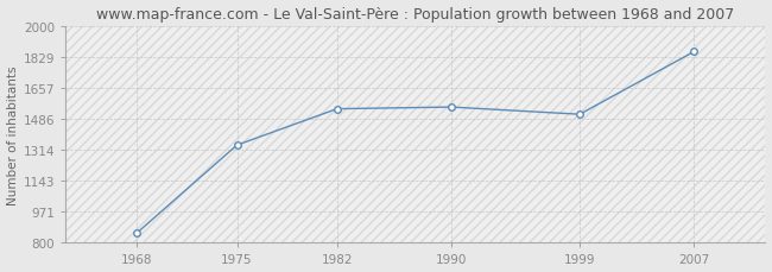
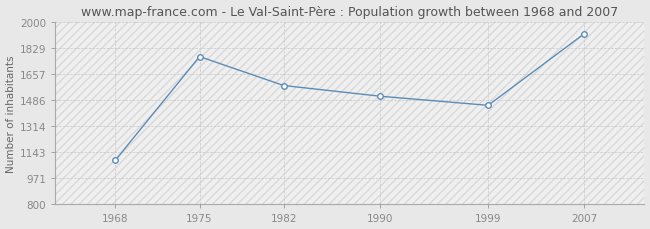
1968: 860 -> 1090
1975: 1340 -> 1770
1982: 1540 -> 1580
1990: 1550 -> 1510
1999: 1510 -> 1450
2007: 1860 -> 1920
